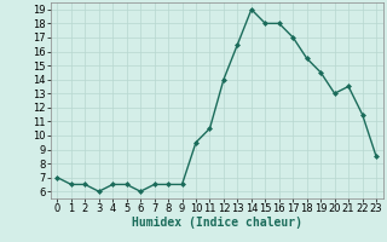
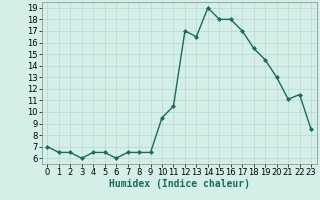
12: 14.0 -> 17.0
21: 13.5 -> 11.1
